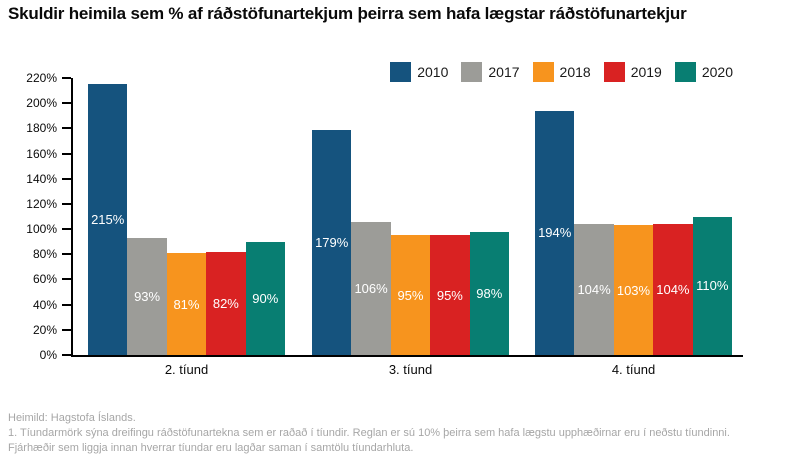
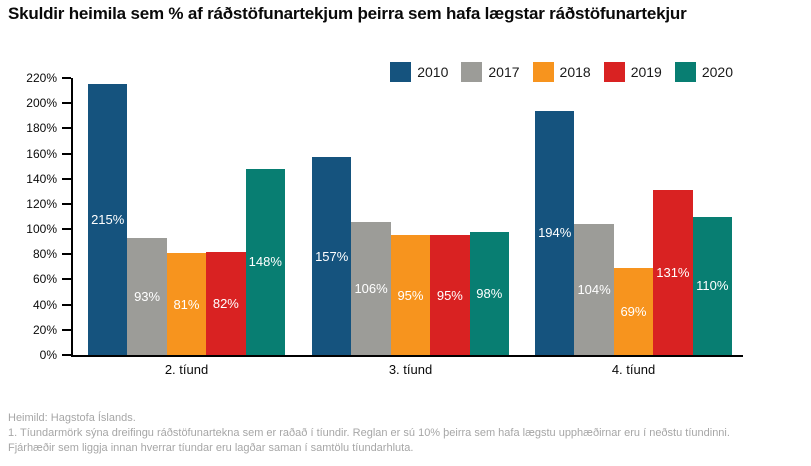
2020/2. tíund: 90% -> 148%
2010/3. tíund: 179% -> 157%
2018/4. tíund: 103% -> 69%
2019/4. tíund: 104% -> 131%
